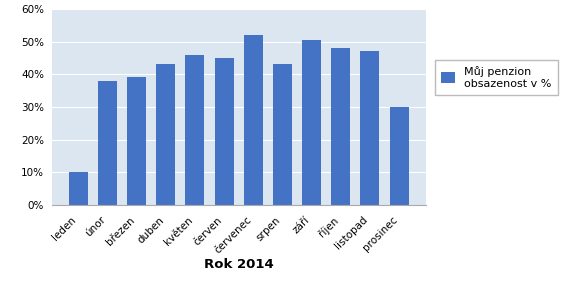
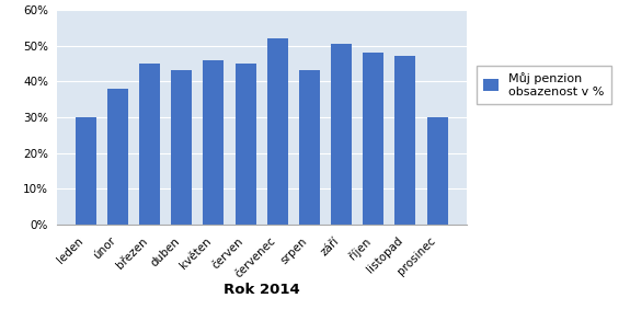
leden: 10.0% -> 30.0%
březen: 39.0% -> 45.0%
